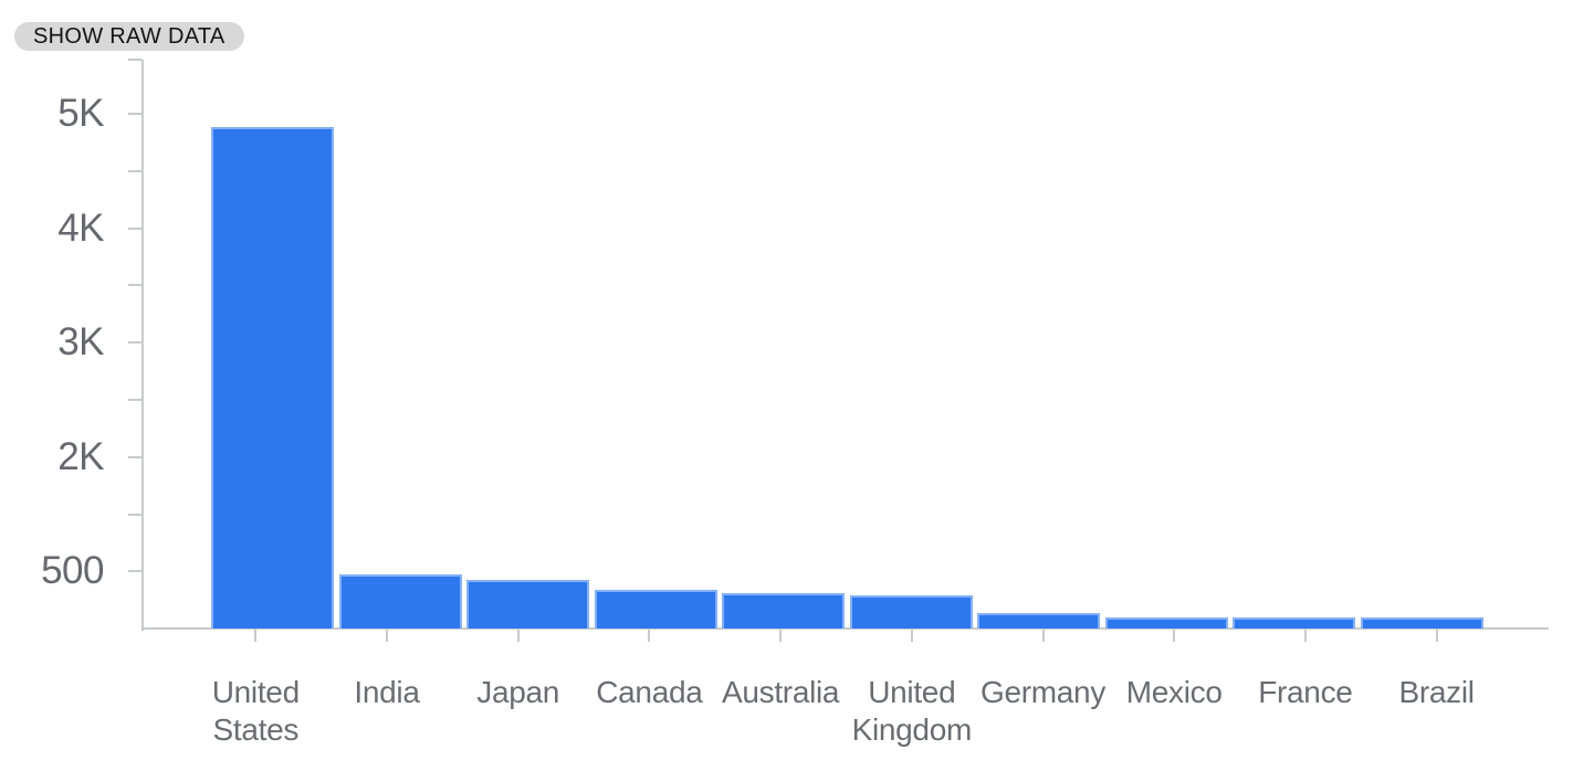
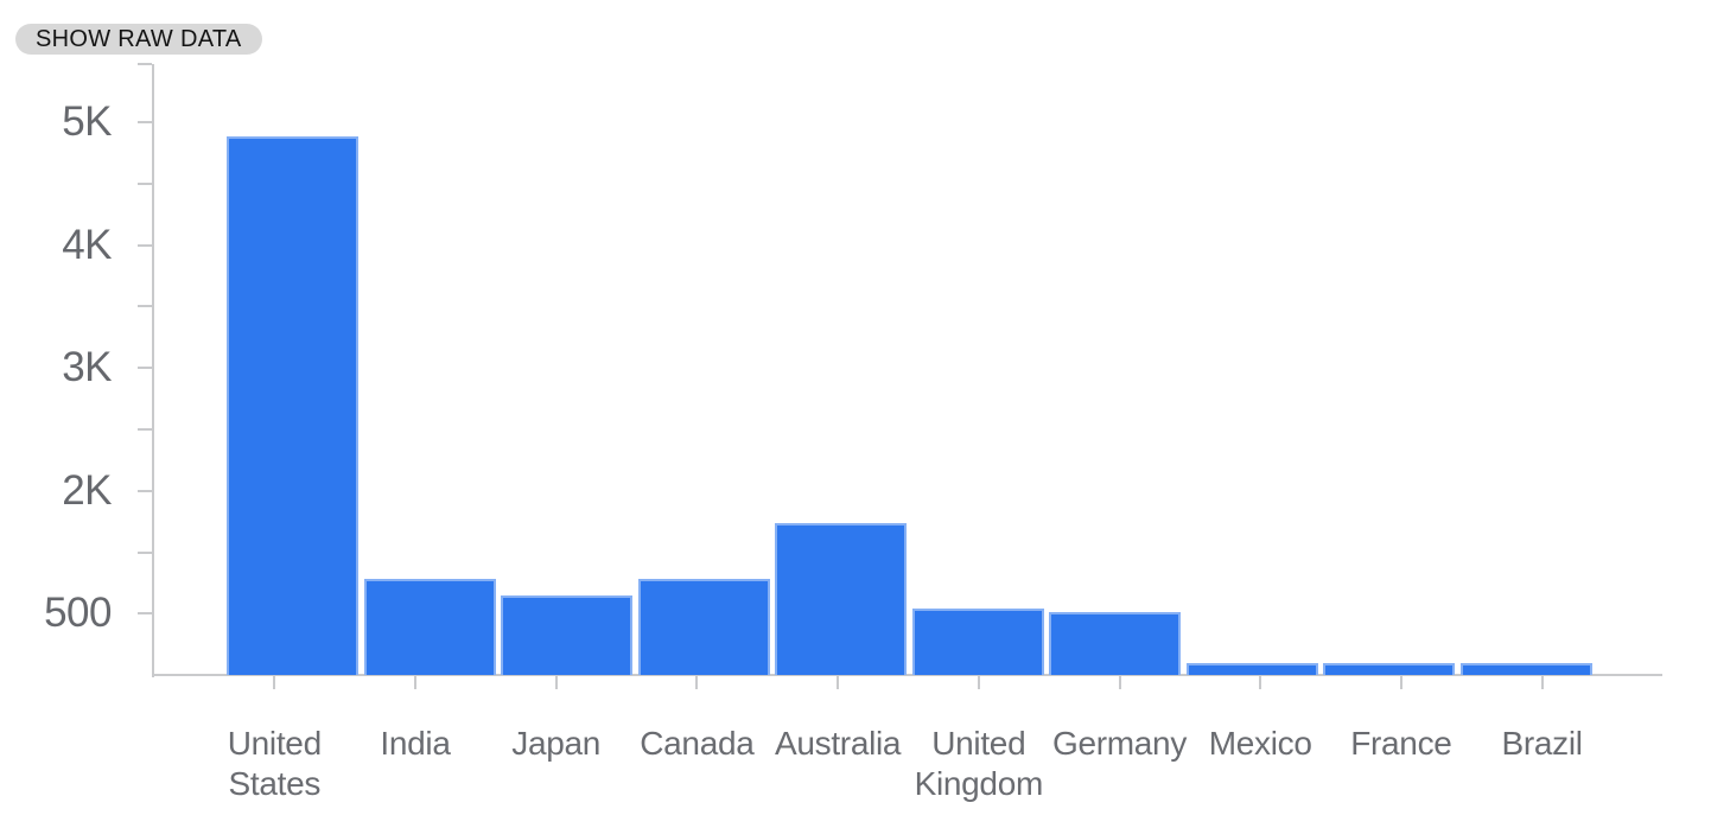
India: 0.48K -> 0.92K
Japan: 0.43K -> 0.73K
Canada: 0.34K -> 0.93K
Australia: 0.31K -> 1.61K
United Kingdom: 0.29K -> 0.57K
Germany: 0.13K -> 0.52K
